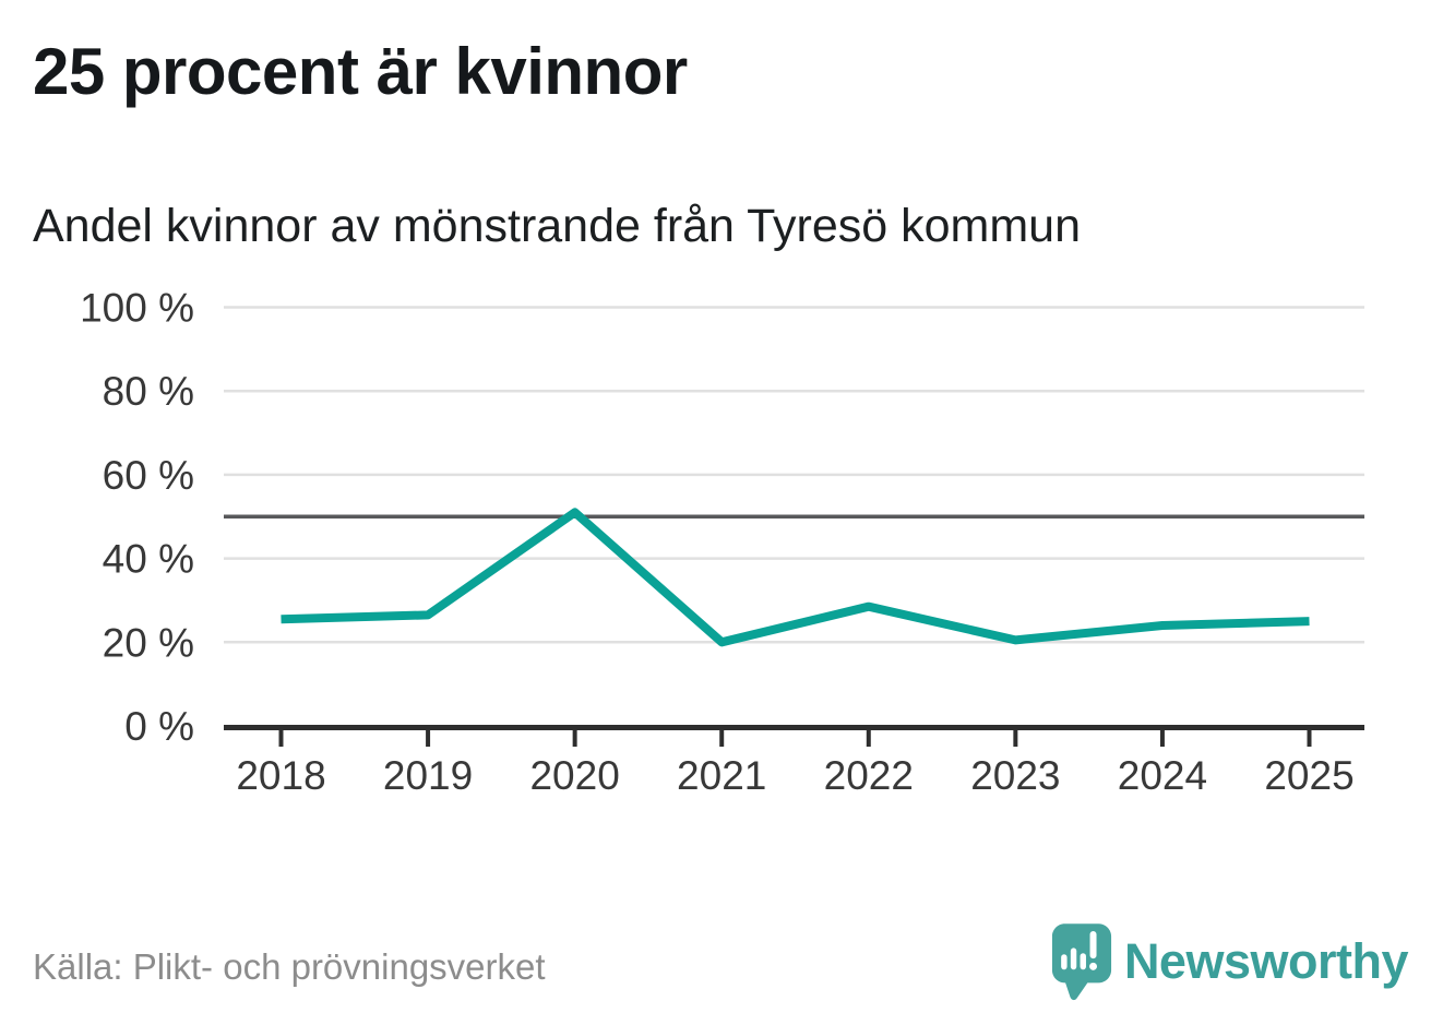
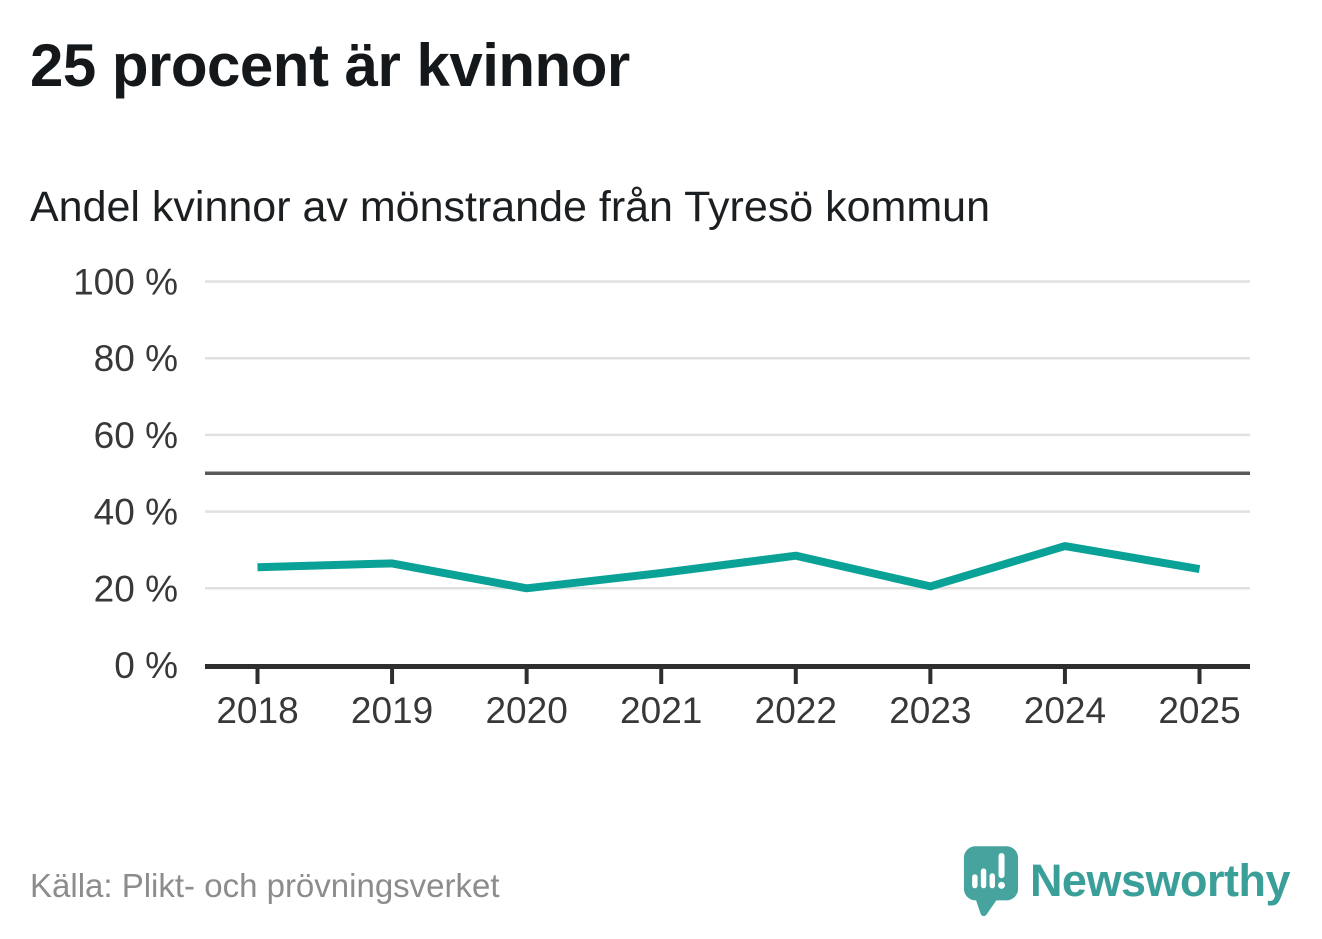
2020: 51% -> 20%
2021: 20% -> 24%
2024: 24% -> 31%
